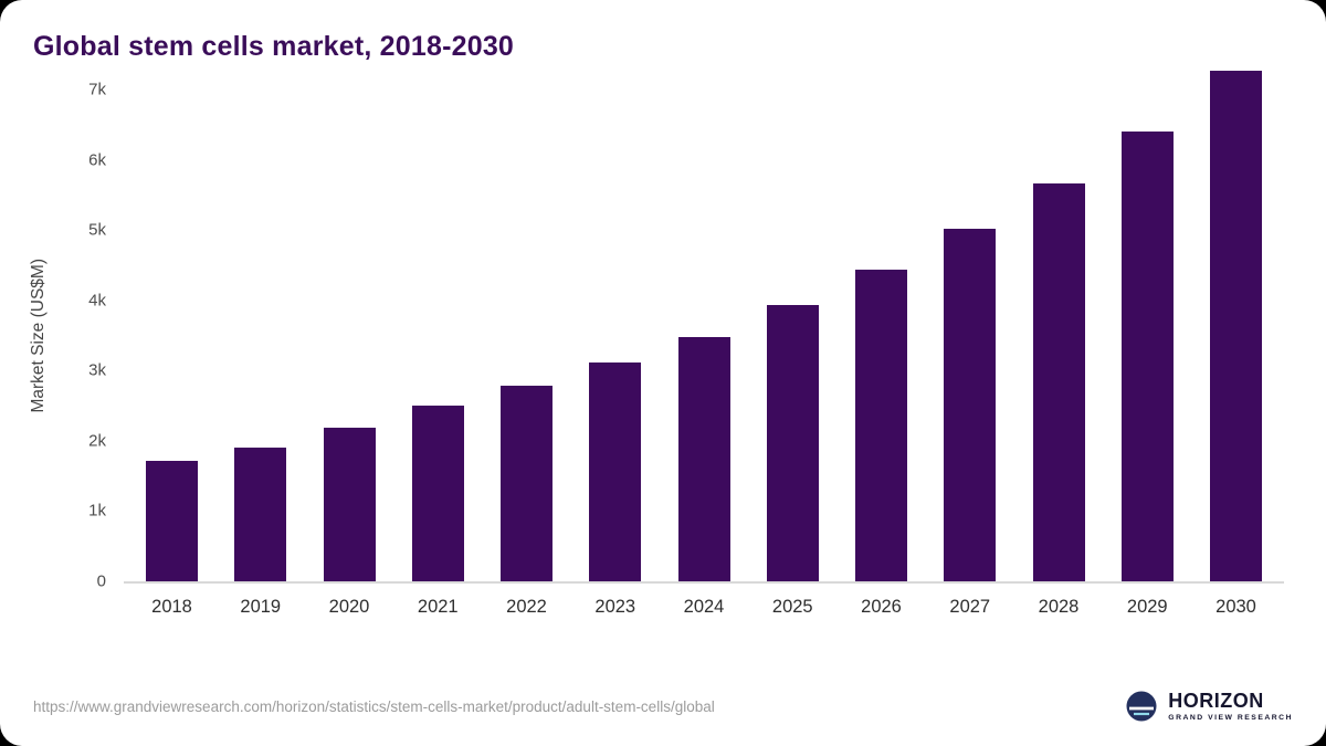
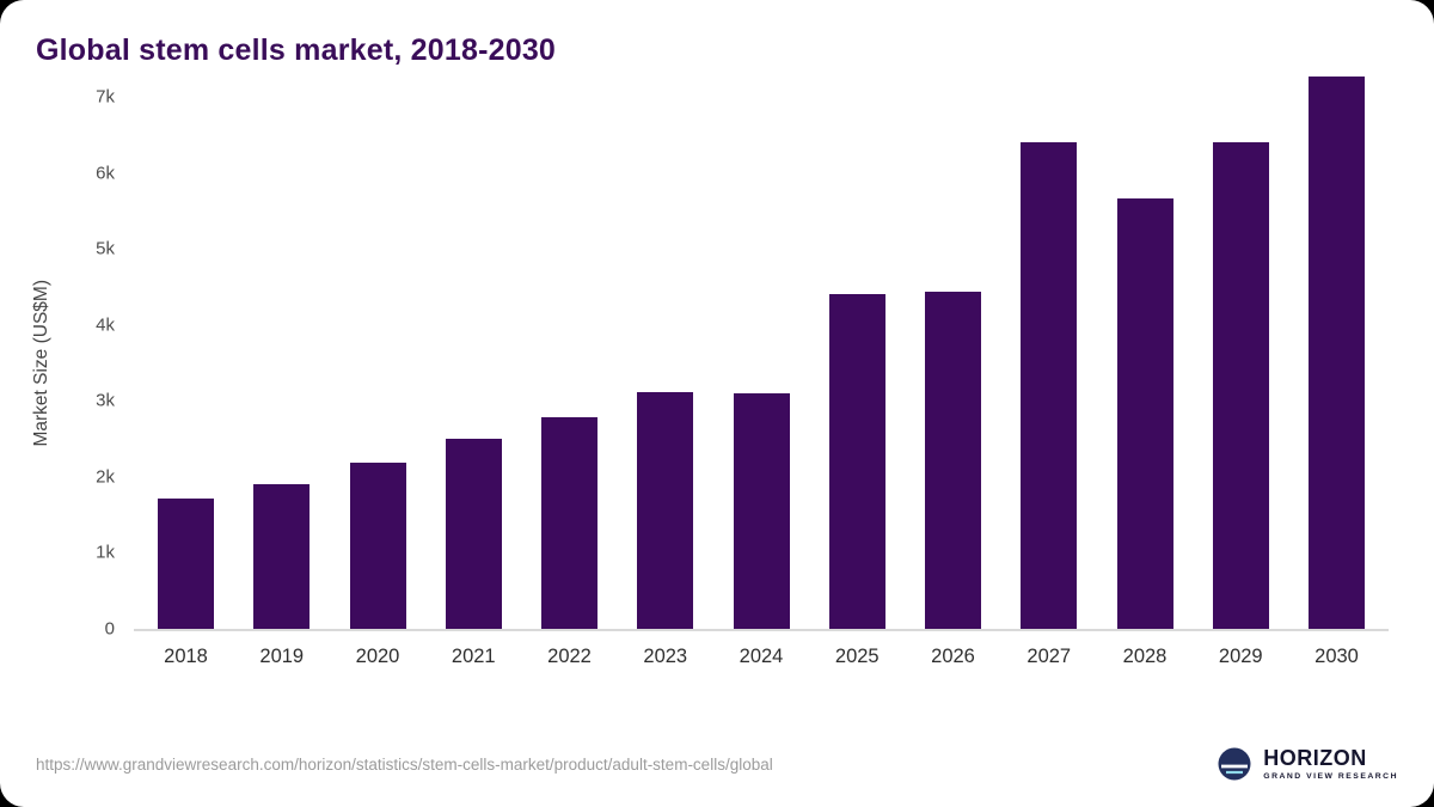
2024: 3.5k -> 3.1k
2025: 3.9k -> 4.4k
2027: 5.0k -> 6.4k
